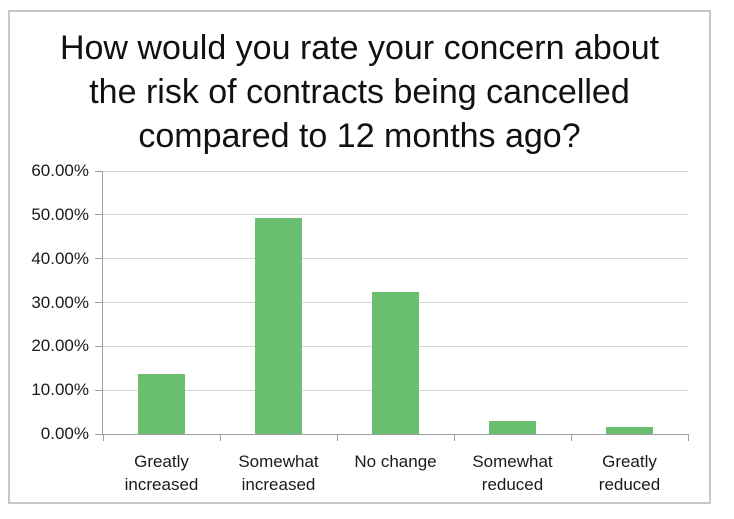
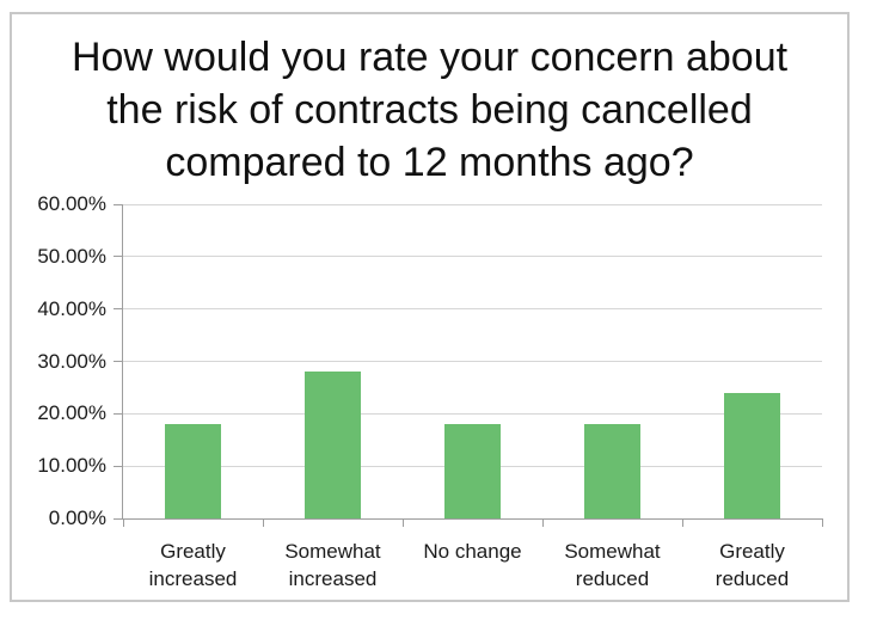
Greatly increased: 14% -> 18%
Somewhat increased: 49% -> 28%
No change: 32% -> 18%
Somewhat reduced: 3% -> 18%
Greatly reduced: 2% -> 24%
